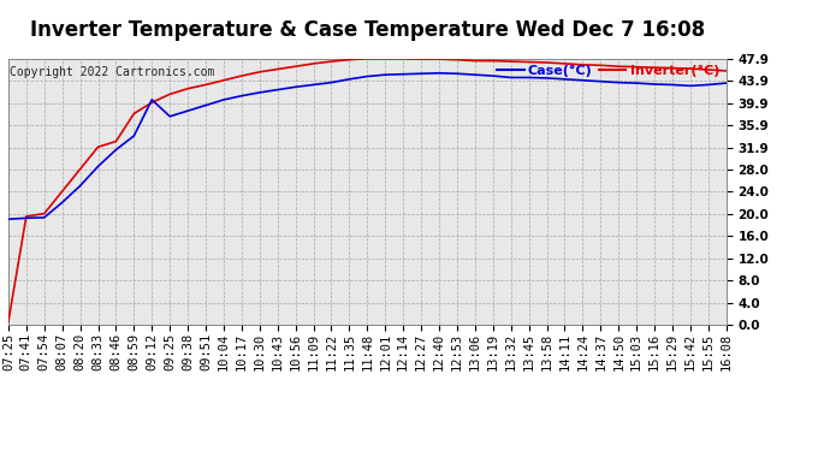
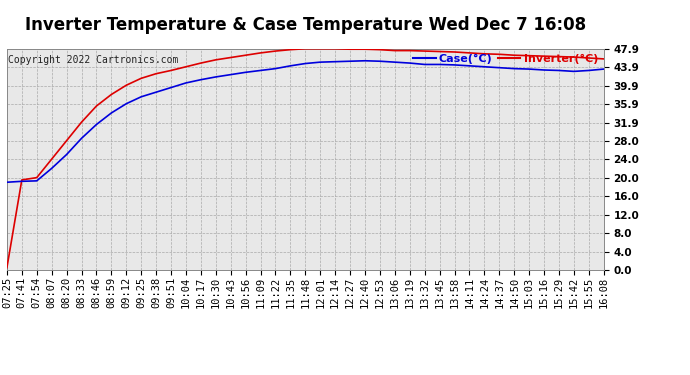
Inverter(°C)/08:46: 33.0 -> 35.5
Case(°C)/09:12: 40.5 -> 36.0
